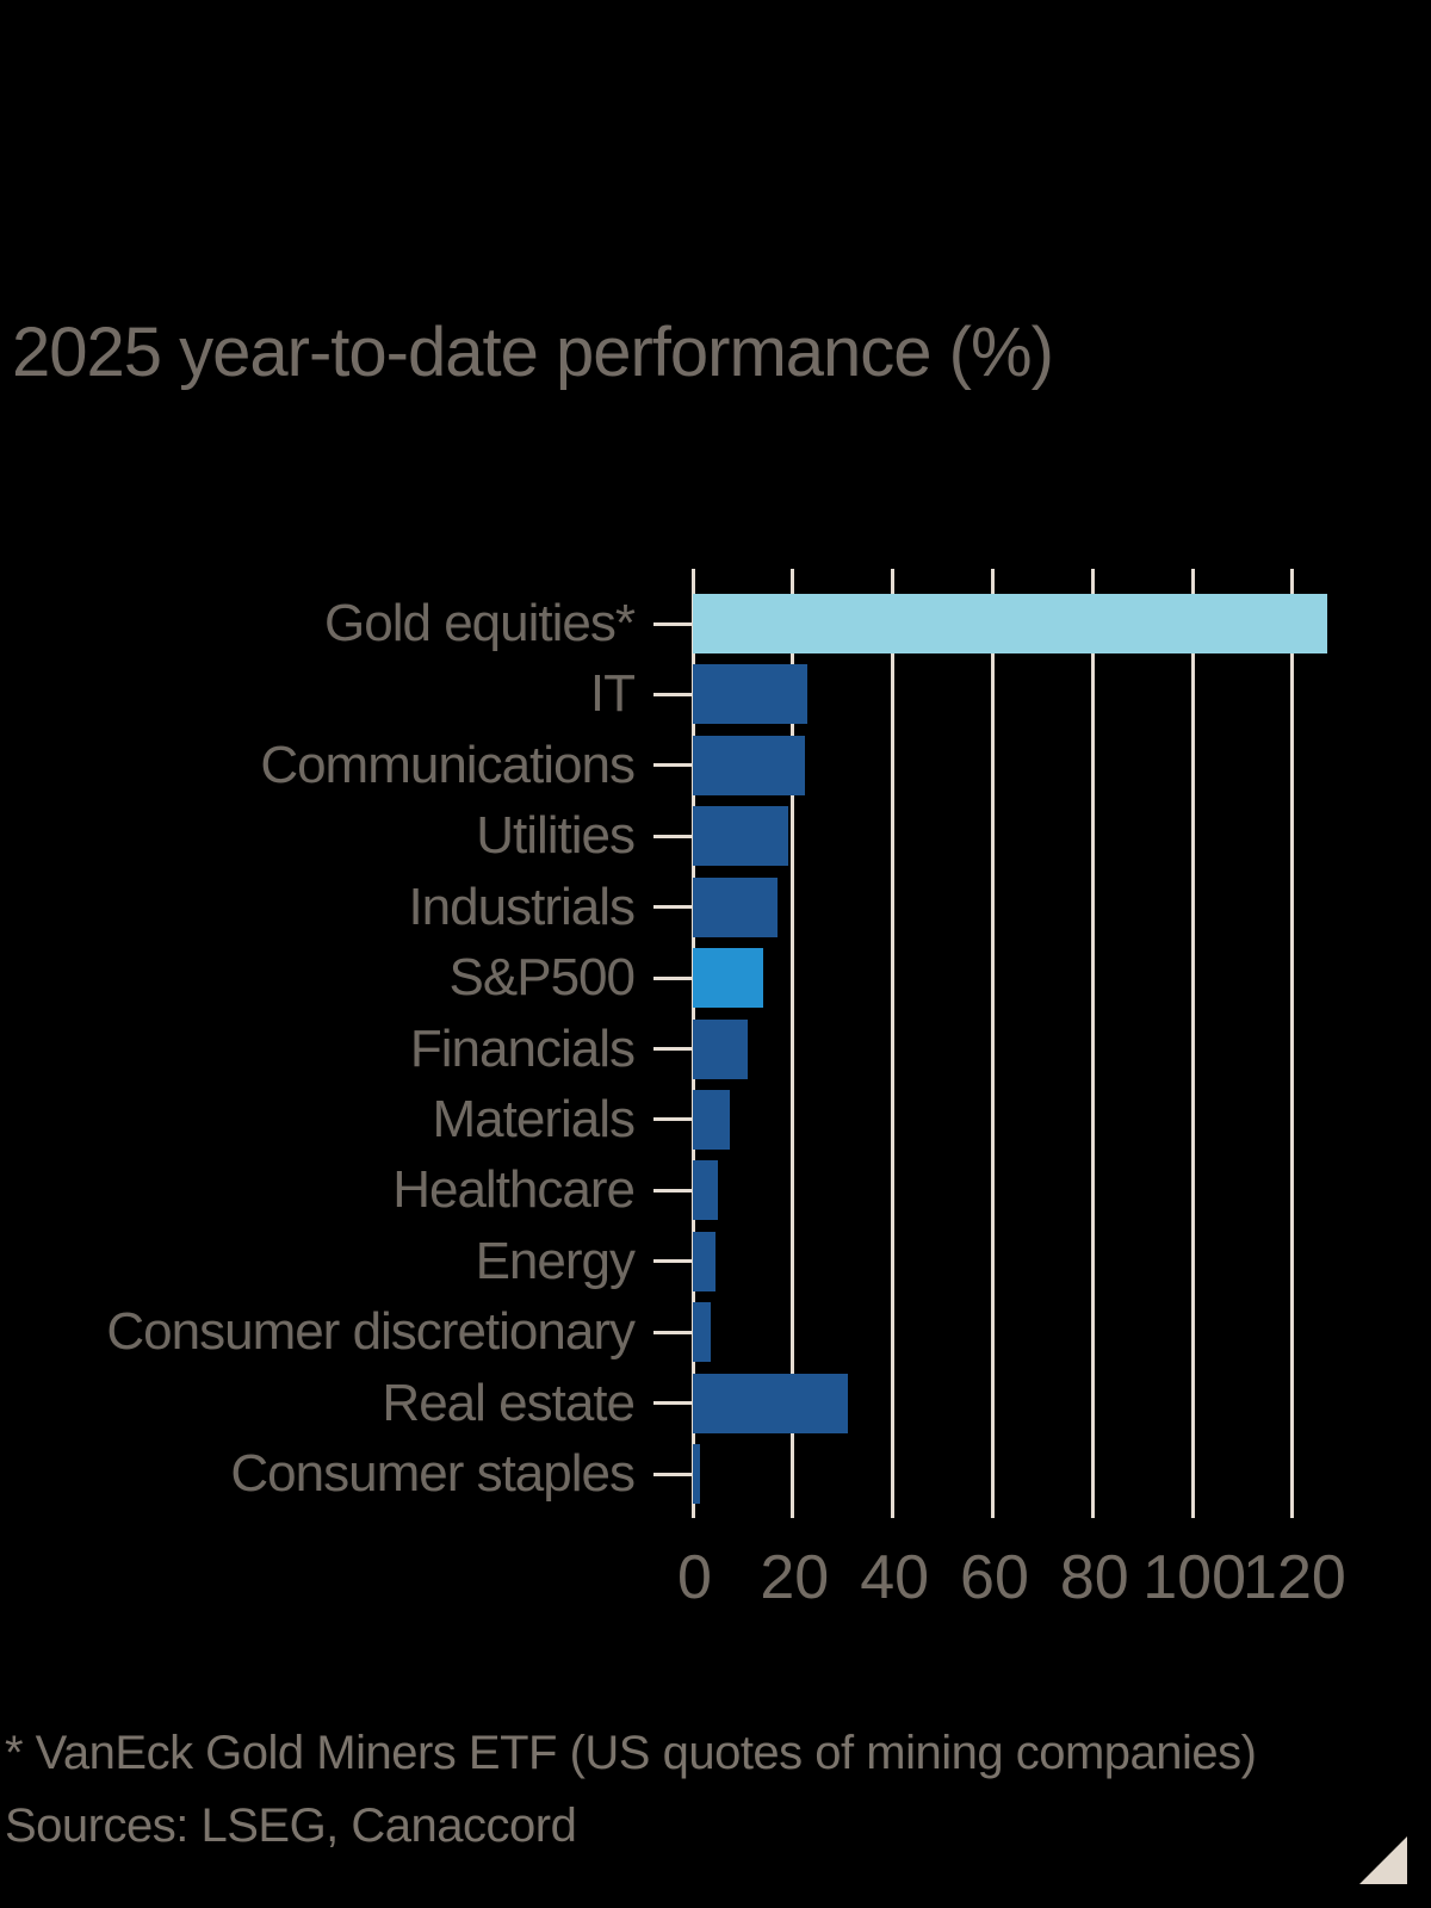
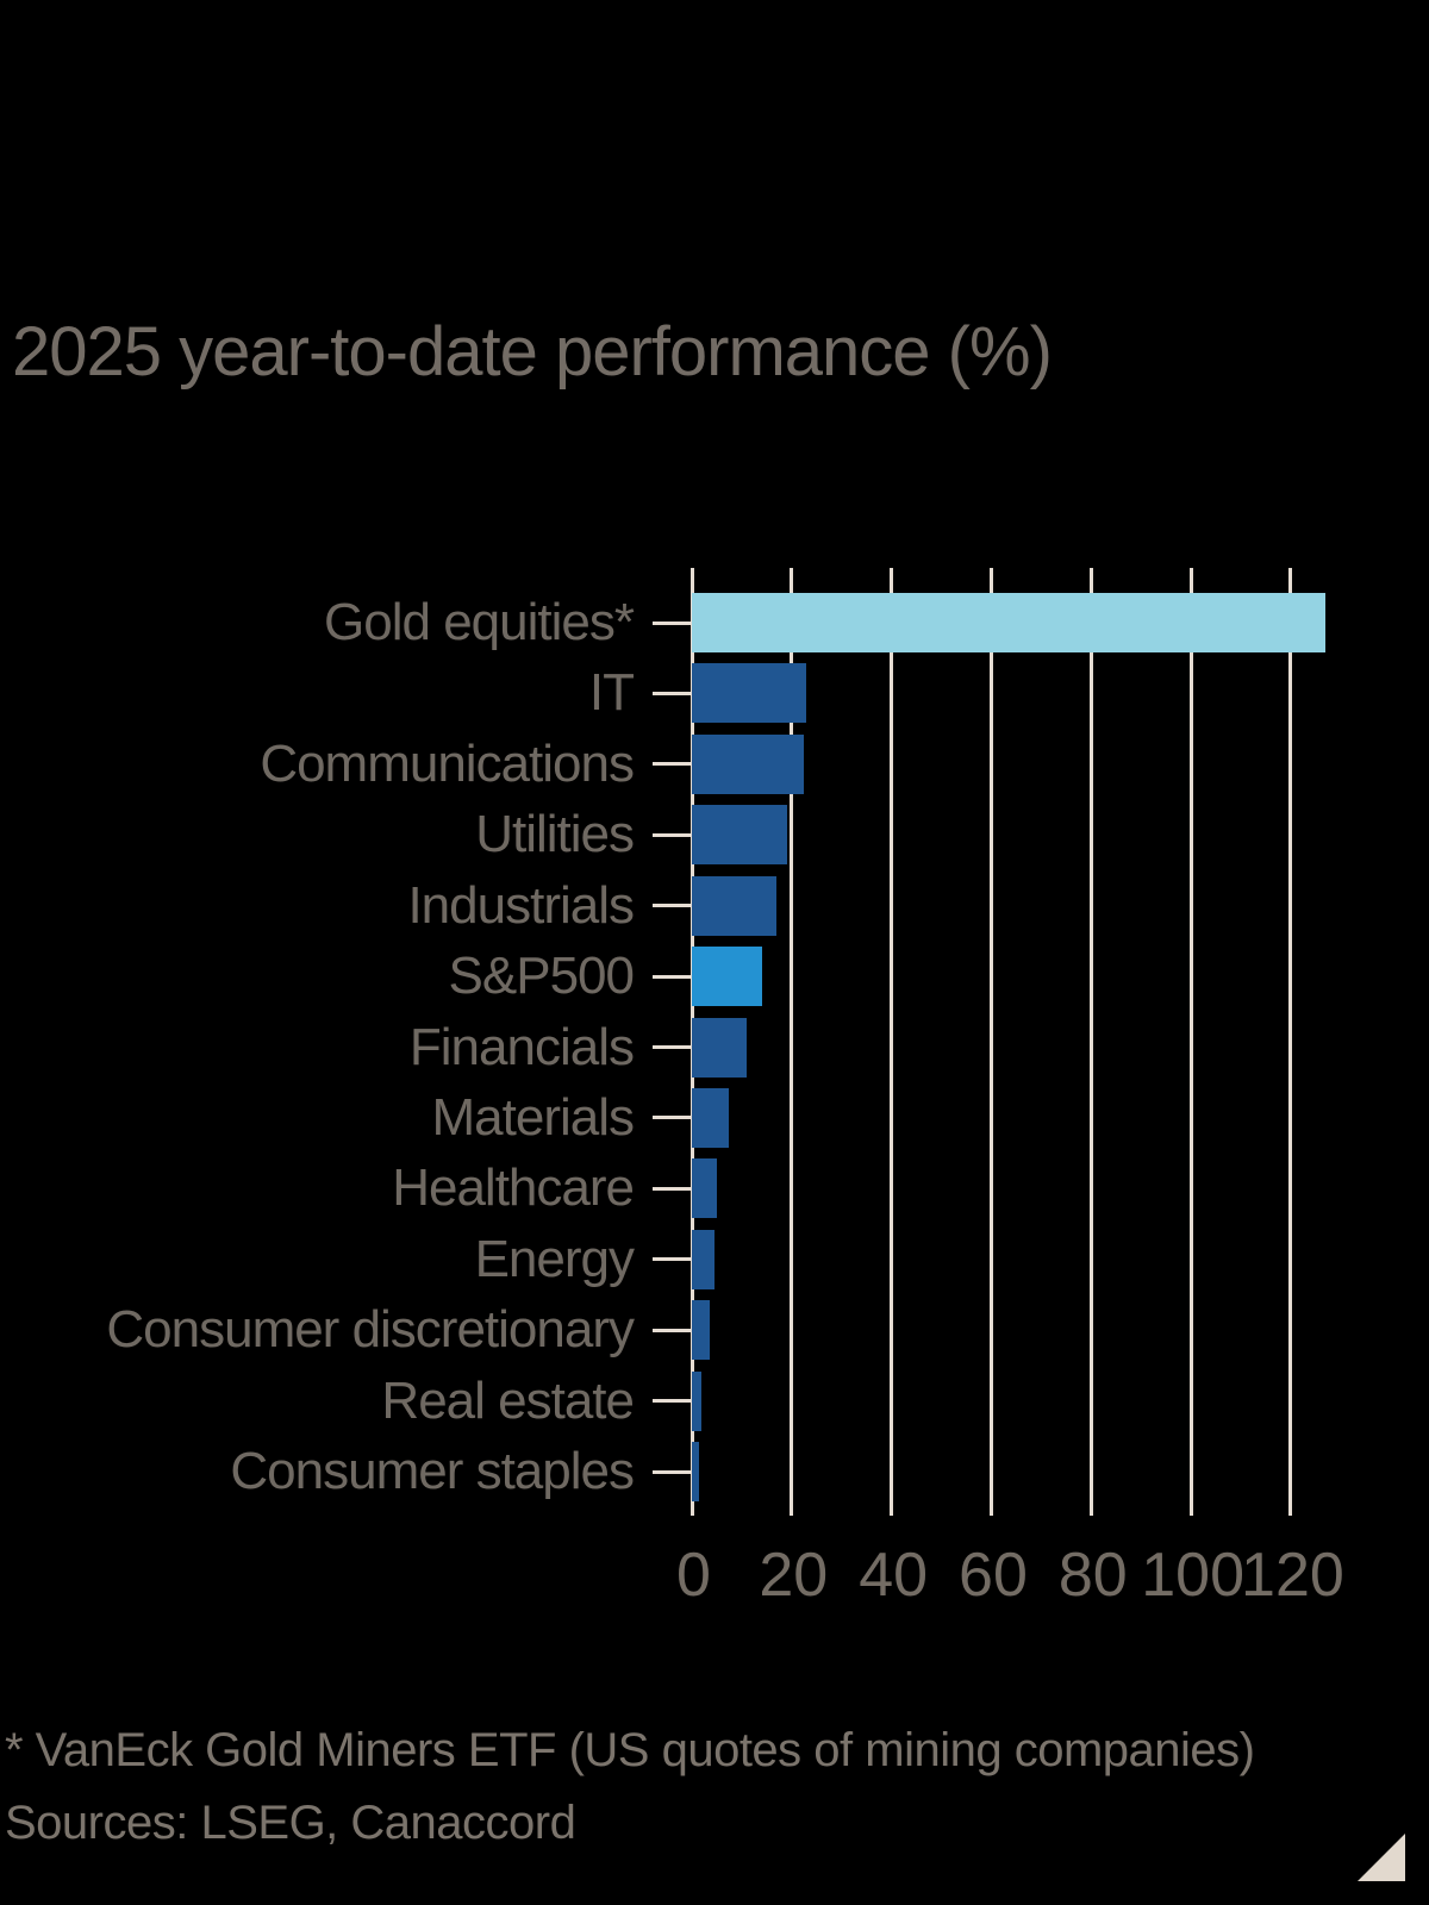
Real estate: 31 -> 2
